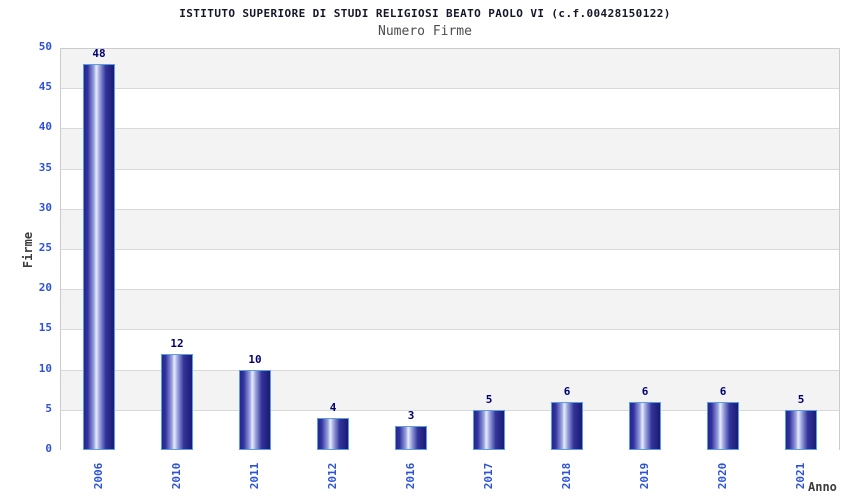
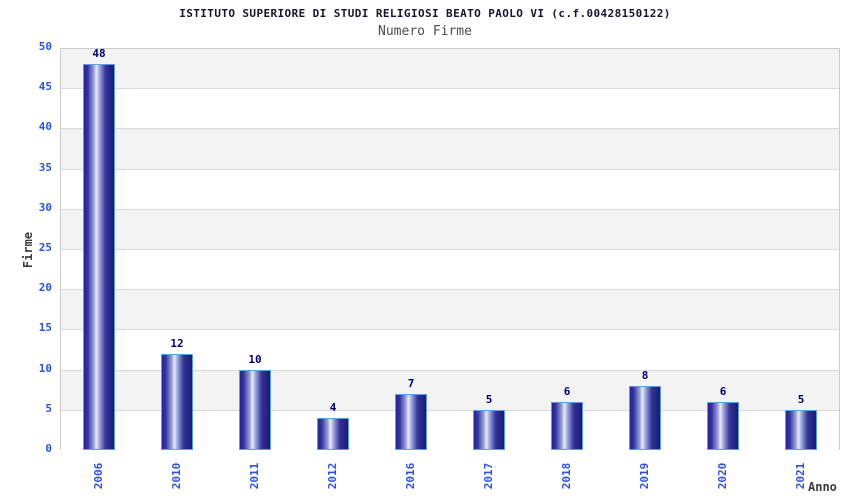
2016: 3 -> 7
2019: 6 -> 8
